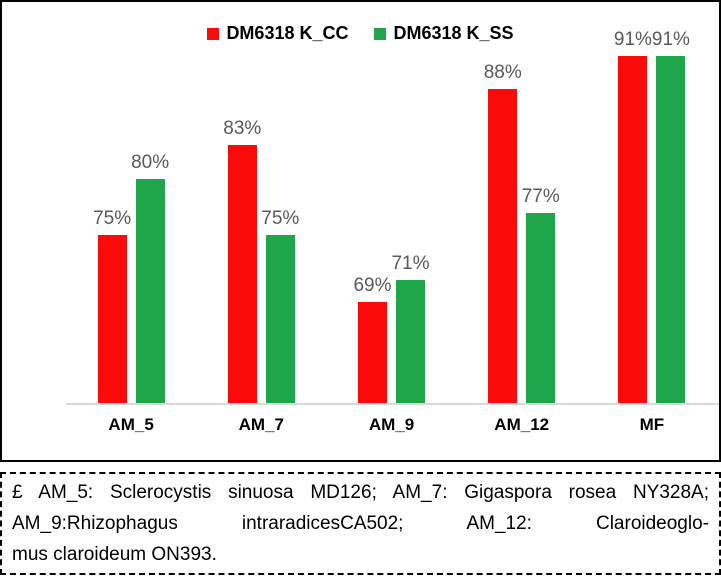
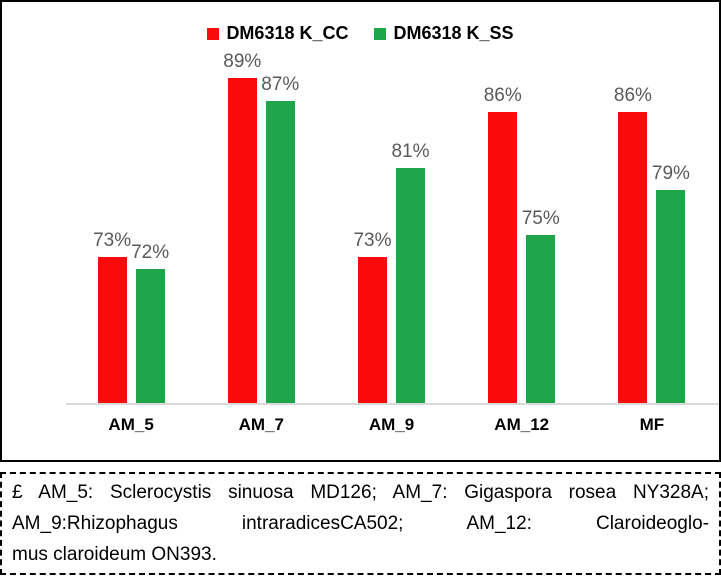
DM6318 K_CC/AM_5: 75% -> 73%
DM6318 K_SS/AM_5: 80% -> 72%
DM6318 K_CC/AM_7: 83% -> 89%
DM6318 K_SS/AM_7: 75% -> 87%
DM6318 K_CC/AM_9: 69% -> 73%
DM6318 K_SS/AM_9: 71% -> 81%
DM6318 K_CC/AM_12: 88% -> 86%
DM6318 K_SS/AM_12: 77% -> 75%
DM6318 K_CC/MF: 91% -> 86%
DM6318 K_SS/MF: 91% -> 79%
